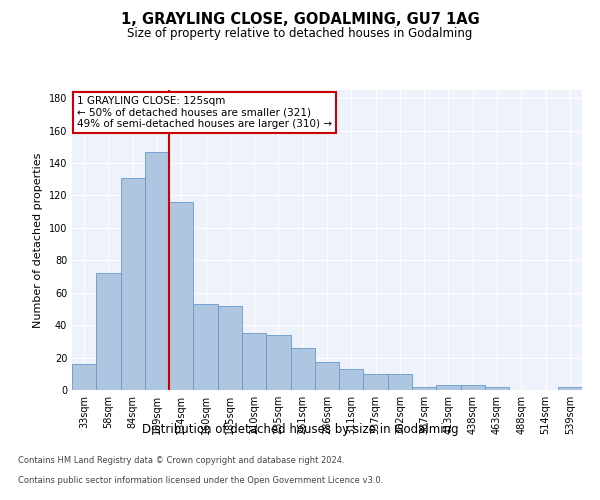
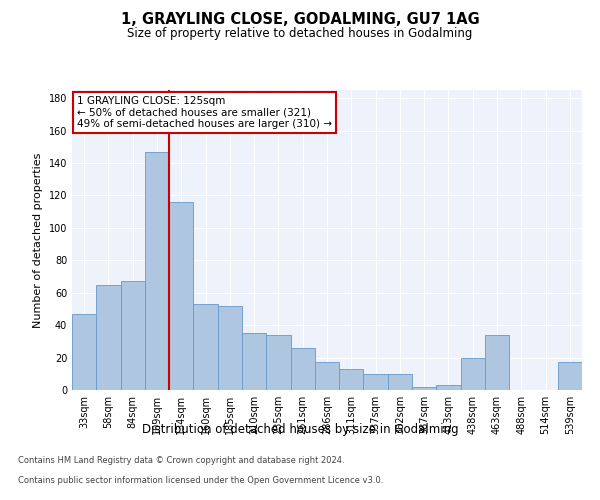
33sqm: 16 -> 47
58sqm: 72 -> 65
84sqm: 131 -> 67
438sqm: 3 -> 20
463sqm: 2 -> 34
539sqm: 2 -> 17
